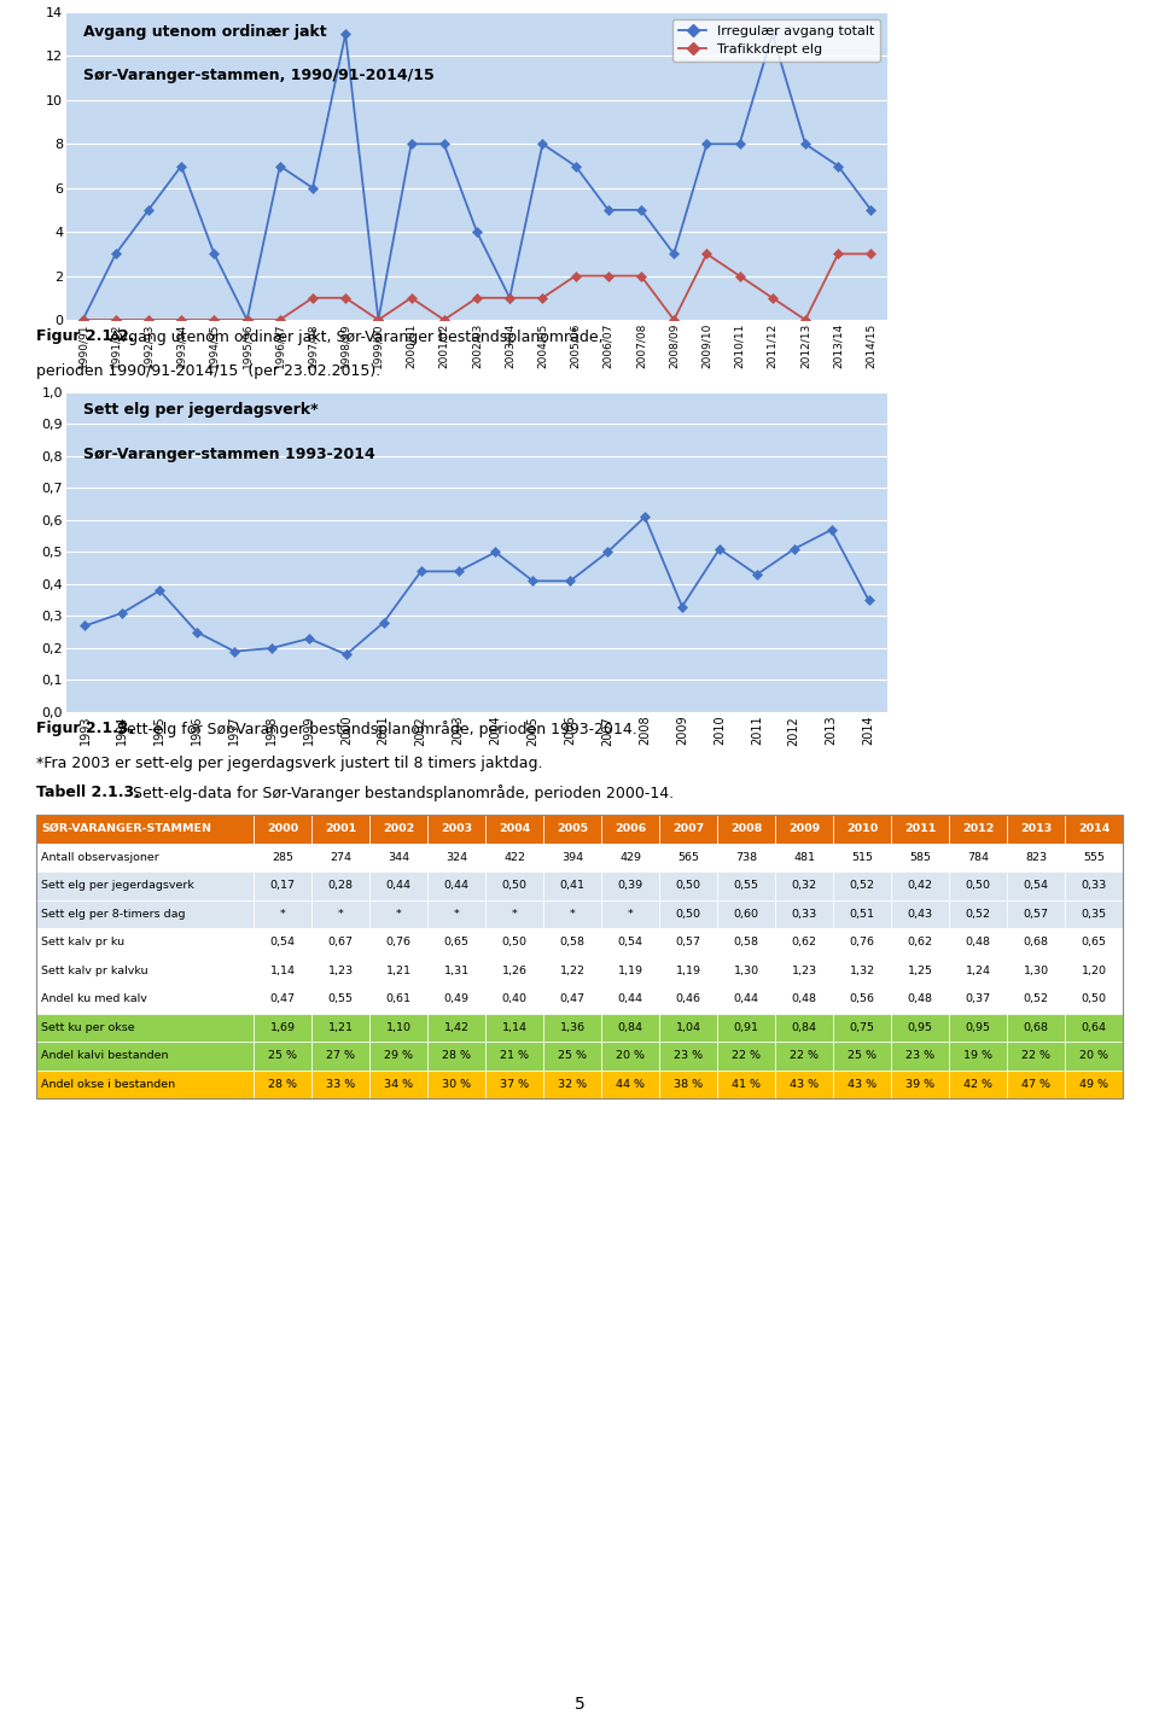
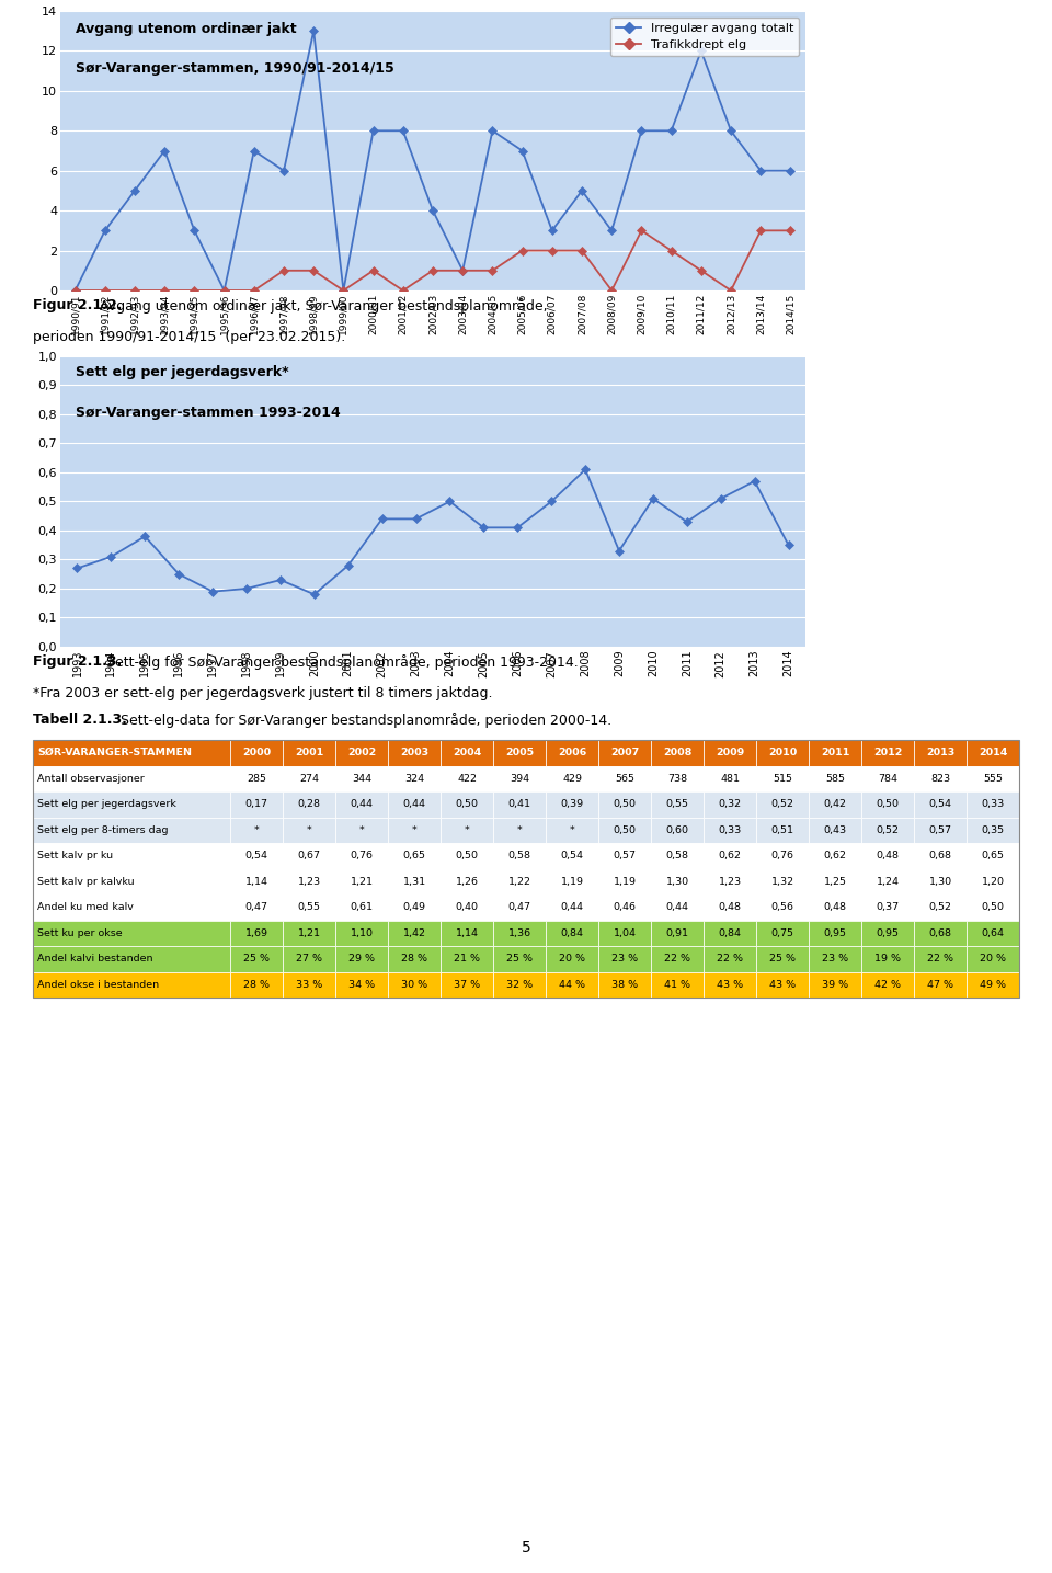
Irregulær avgang totalt/2006/07: 5 -> 3
Irregulær avgang totalt/2011/12: 13 -> 12
Irregulær avgang totalt/2013/14: 7 -> 6
Irregulær avgang totalt/2014/15: 5 -> 6
